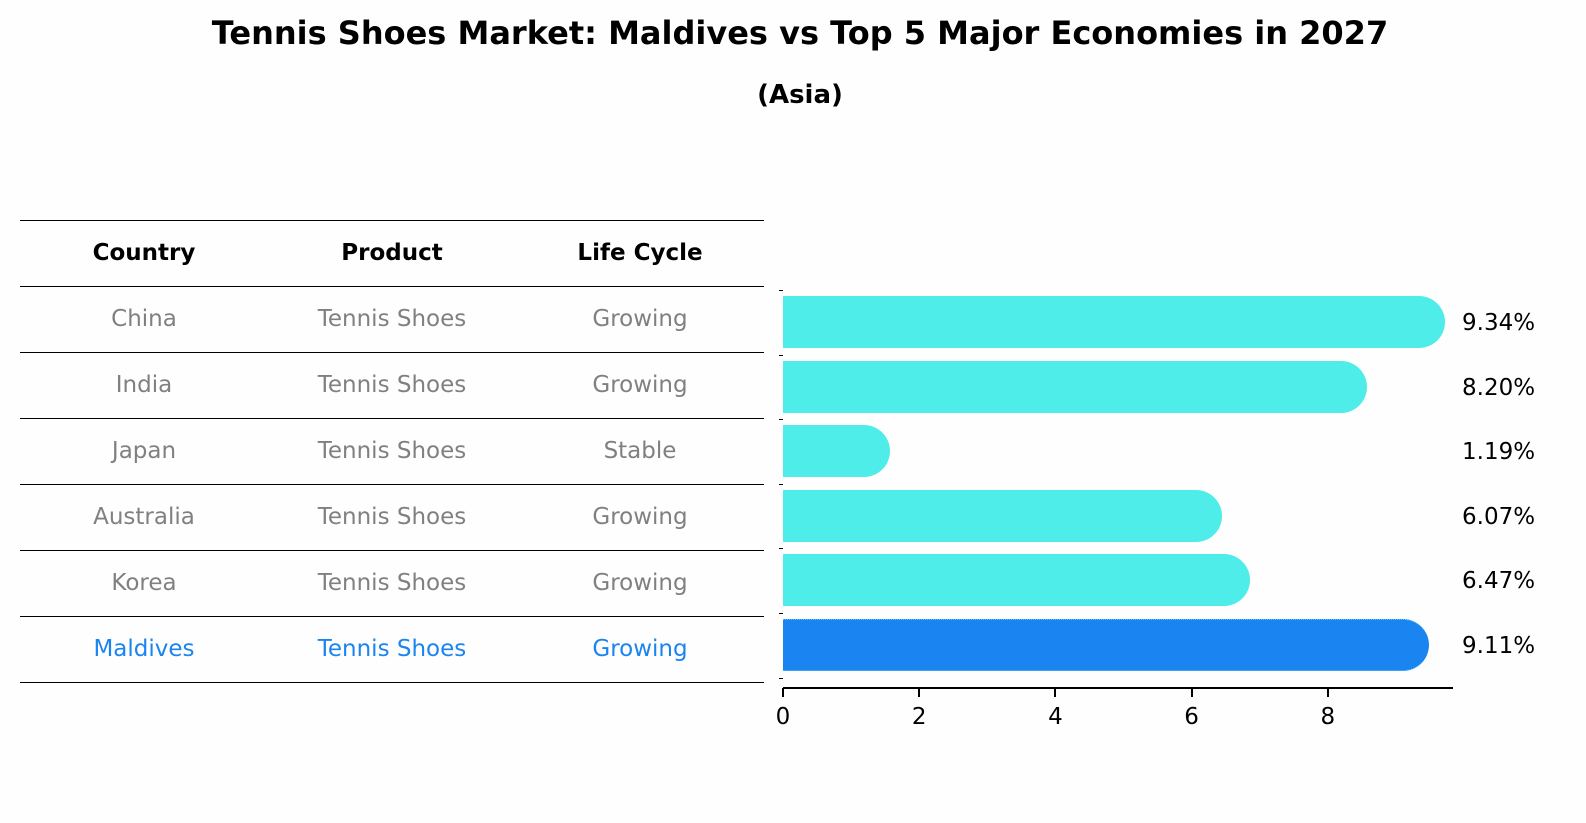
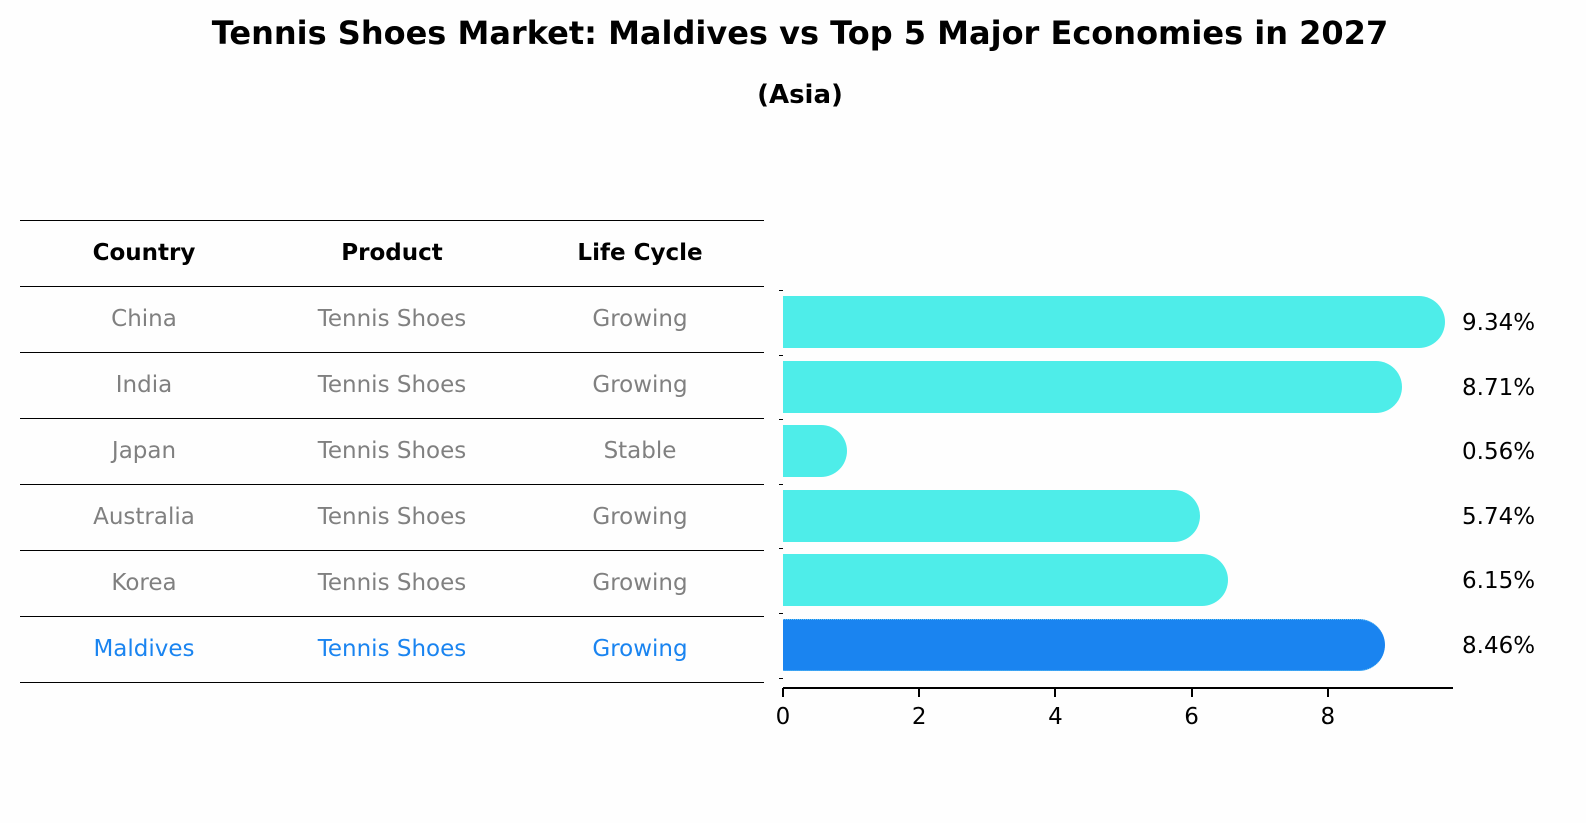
India: 8.20% -> 8.71%
Japan: 1.19% -> 0.56%
Australia: 6.07% -> 5.74%
Korea: 6.47% -> 6.15%
Maldives: 9.11% -> 8.46%
